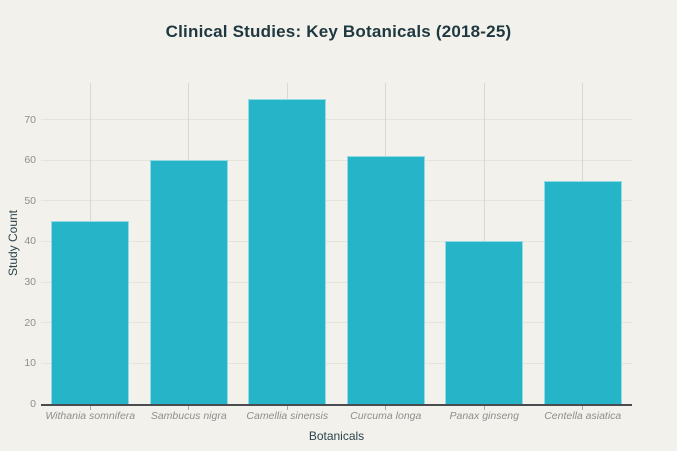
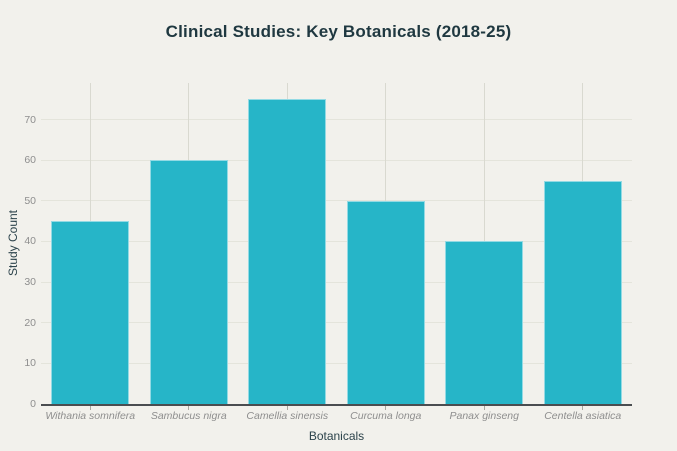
Curcuma longa: 61 -> 50
